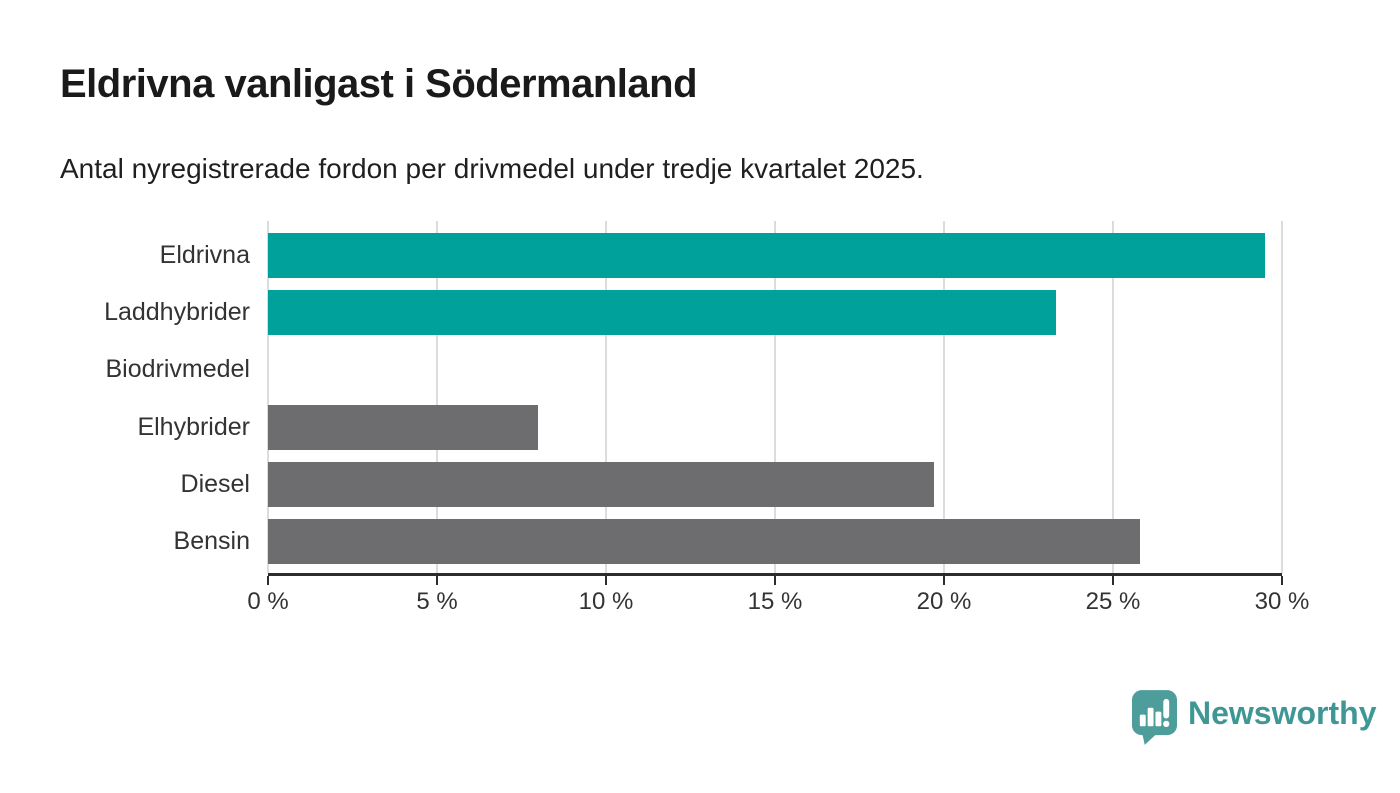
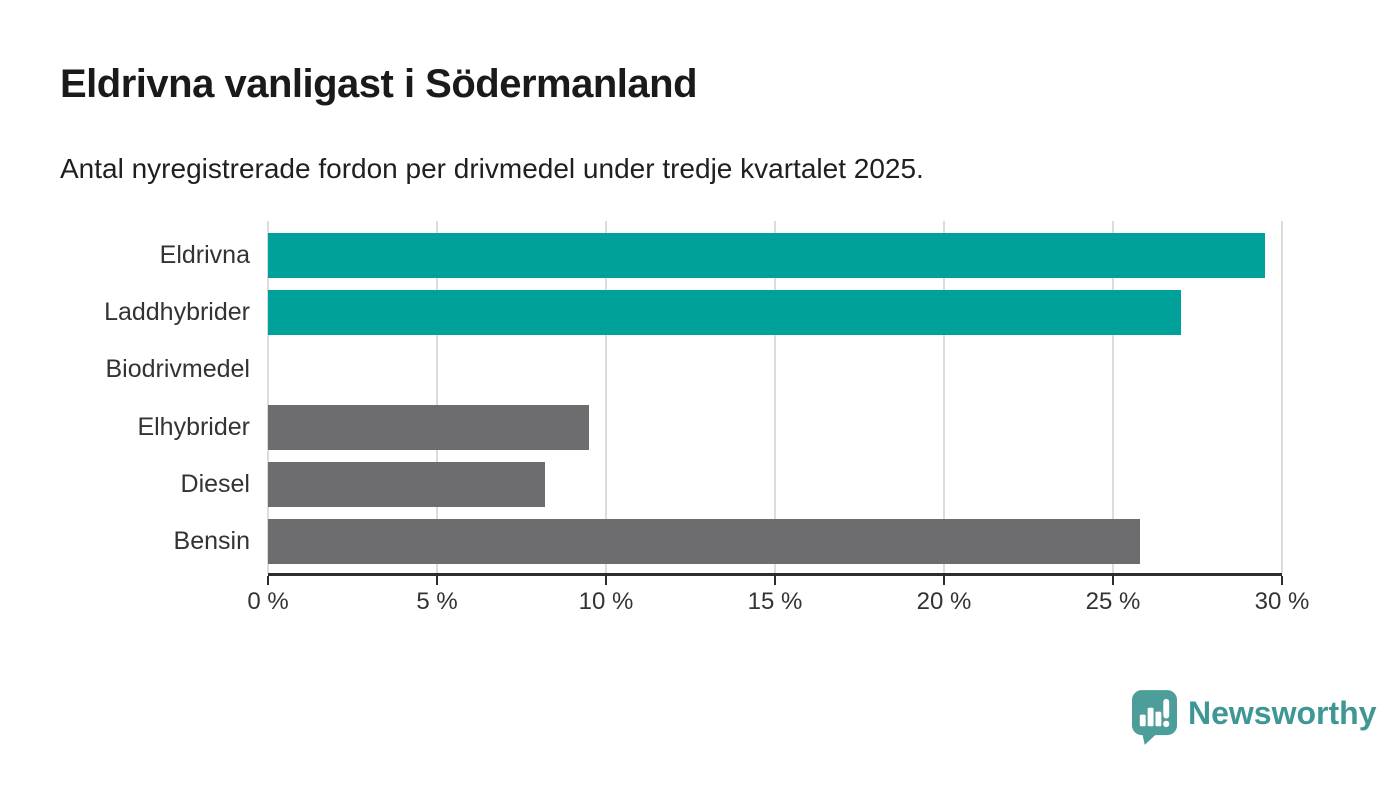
Laddhybrider: 23.3% -> 27.0%
Elhybrider: 8.0% -> 9.5%
Diesel: 19.7% -> 8.2%
